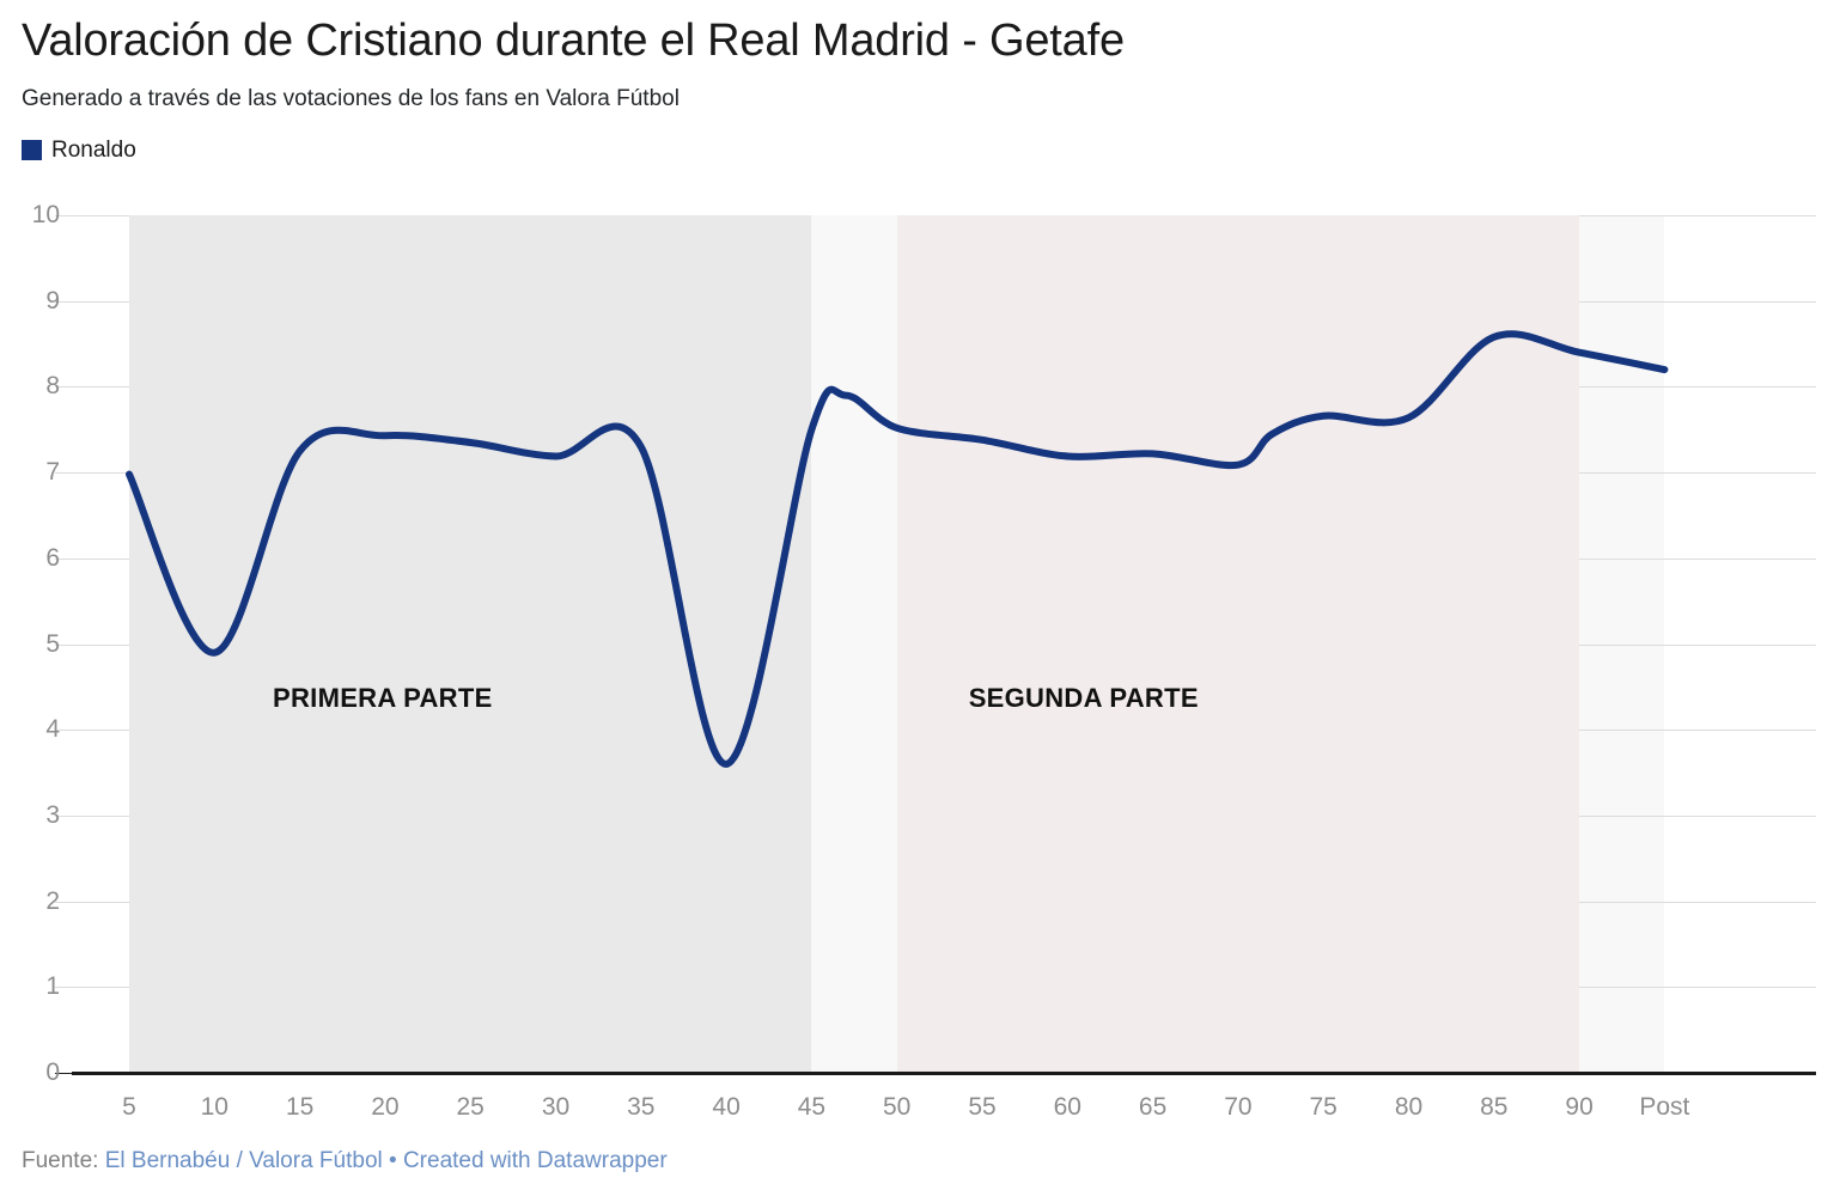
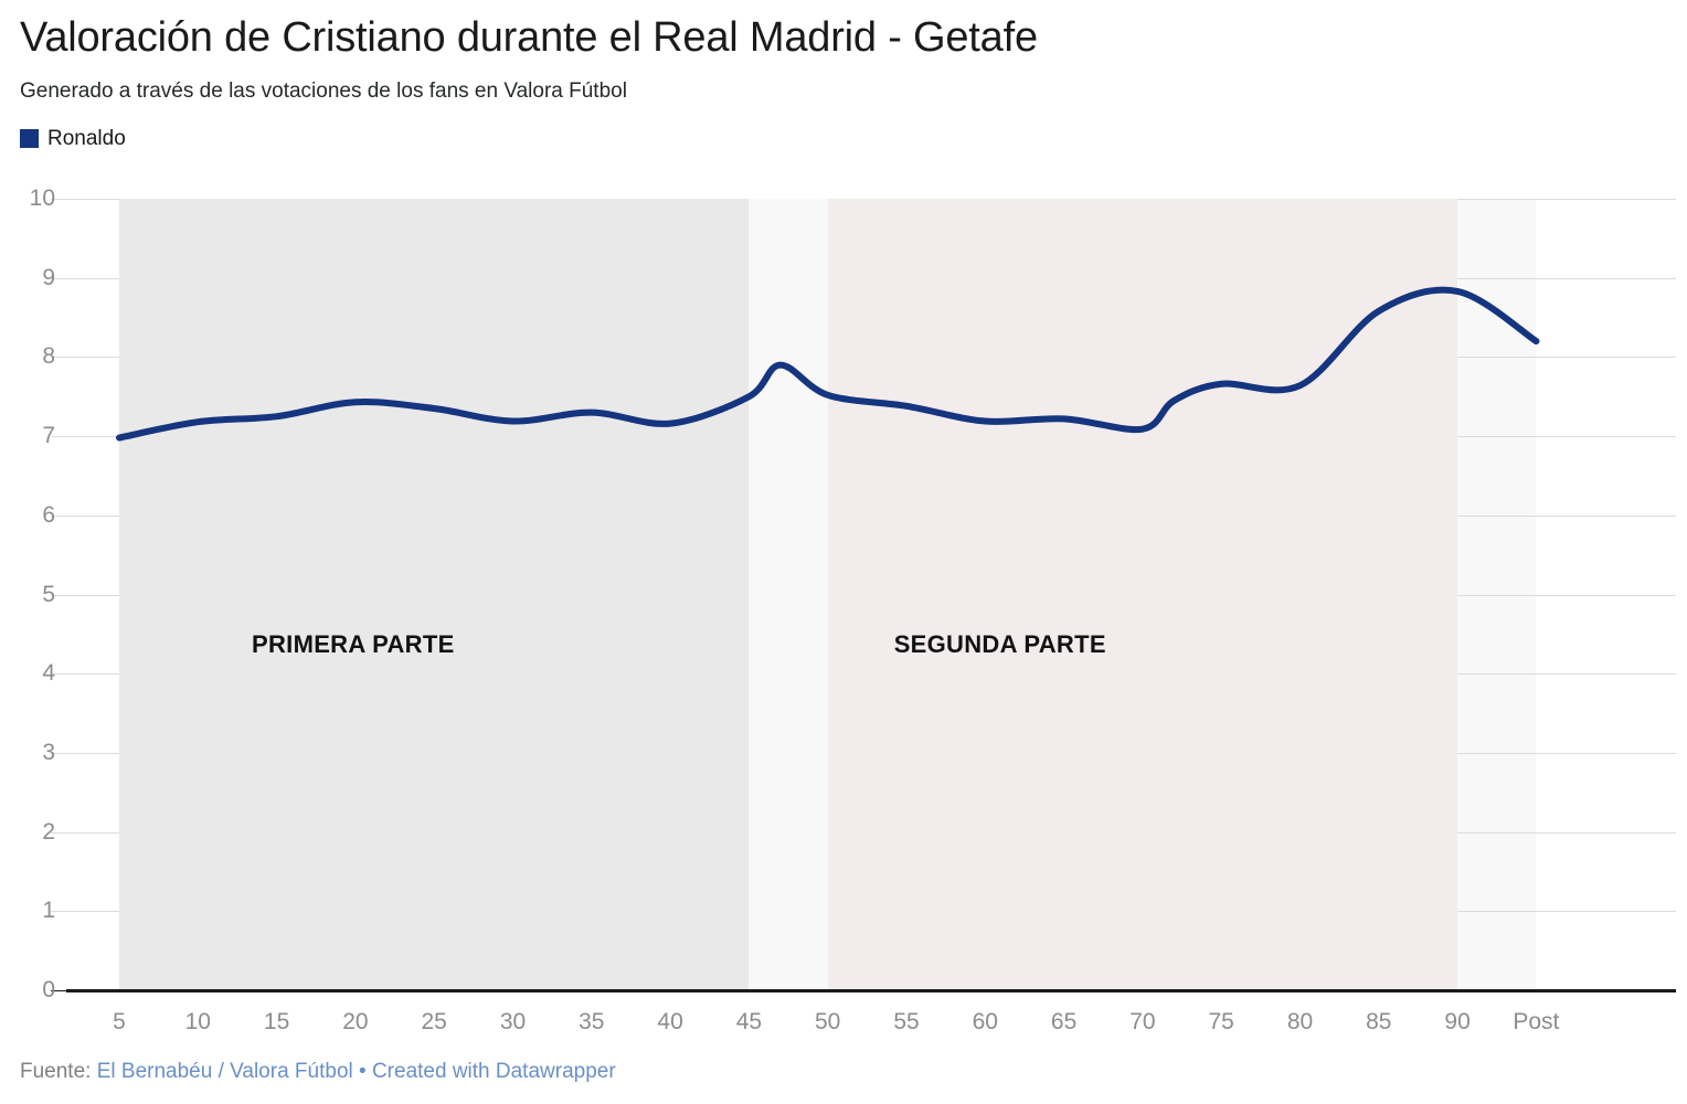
10: 4.9 -> 7.2
40: 3.6 -> 7.2
90: 8.4 -> 8.8
